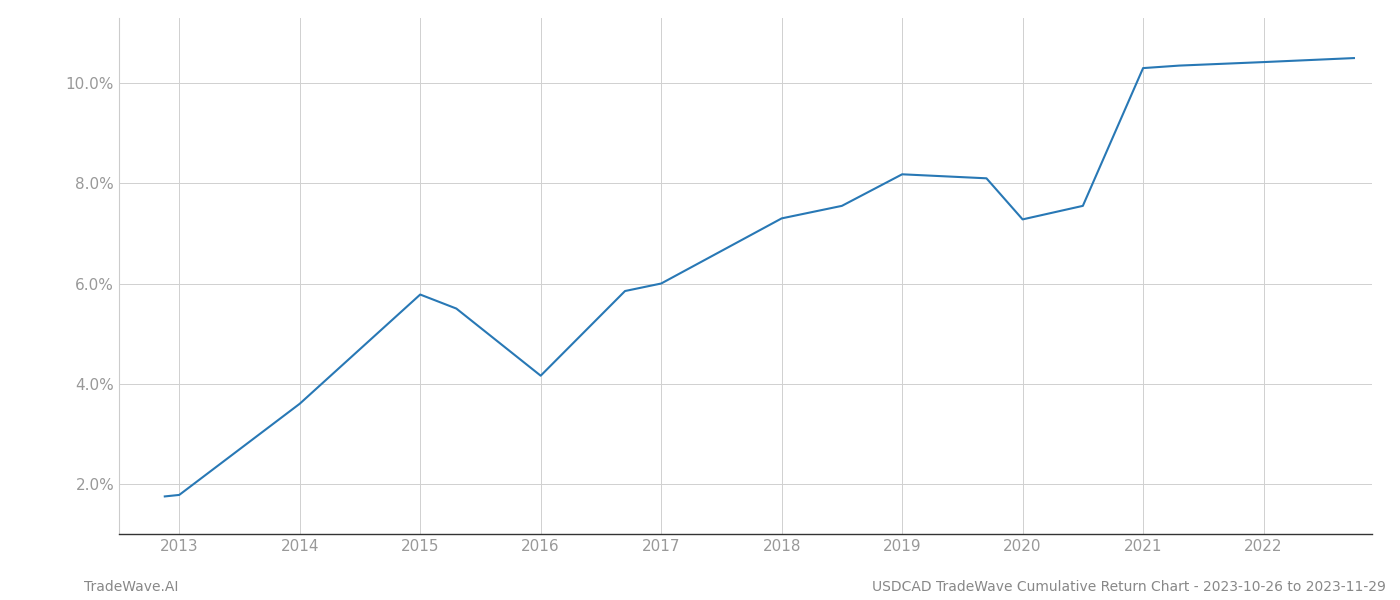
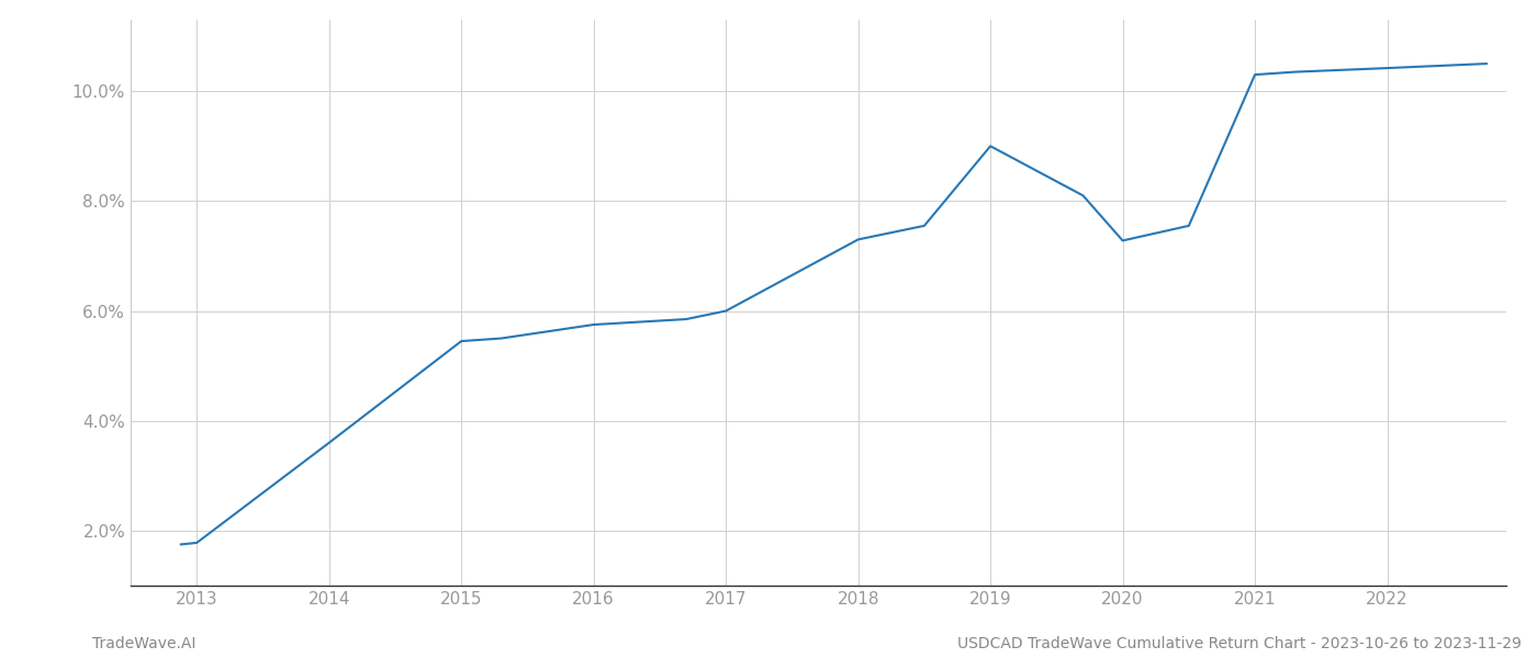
2015: 5.78% -> 5.45%
2016: 4.16% -> 5.75%
2019: 8.18% -> 9.00%
